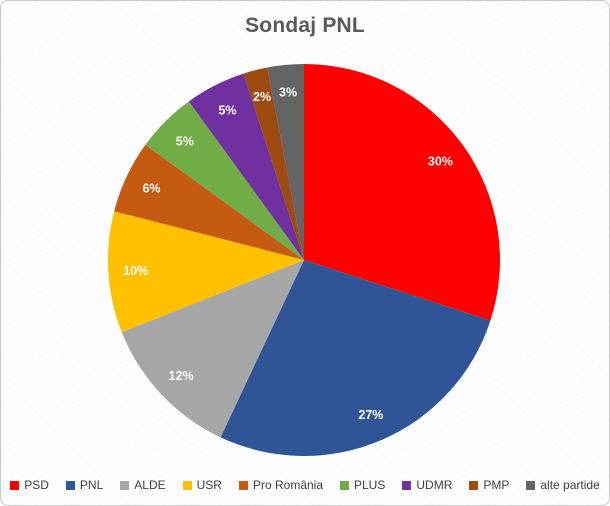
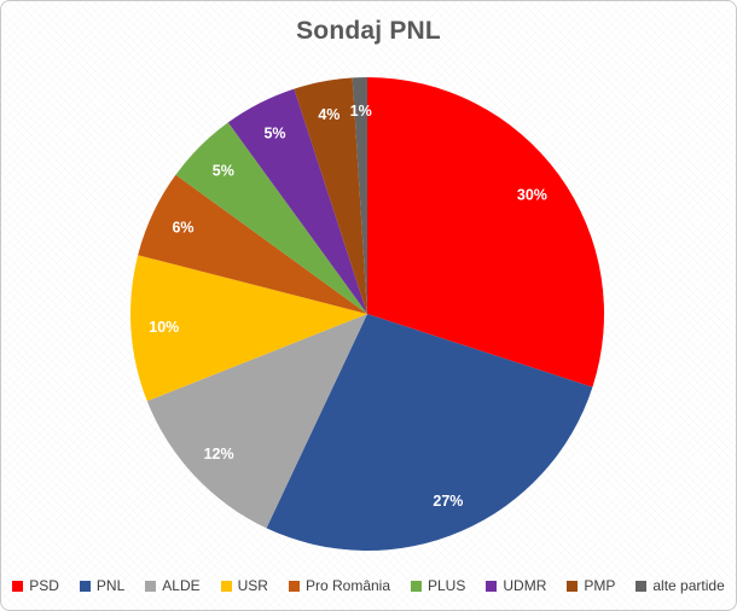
PMP: 2% -> 4%
alte partide: 3% -> 1%
